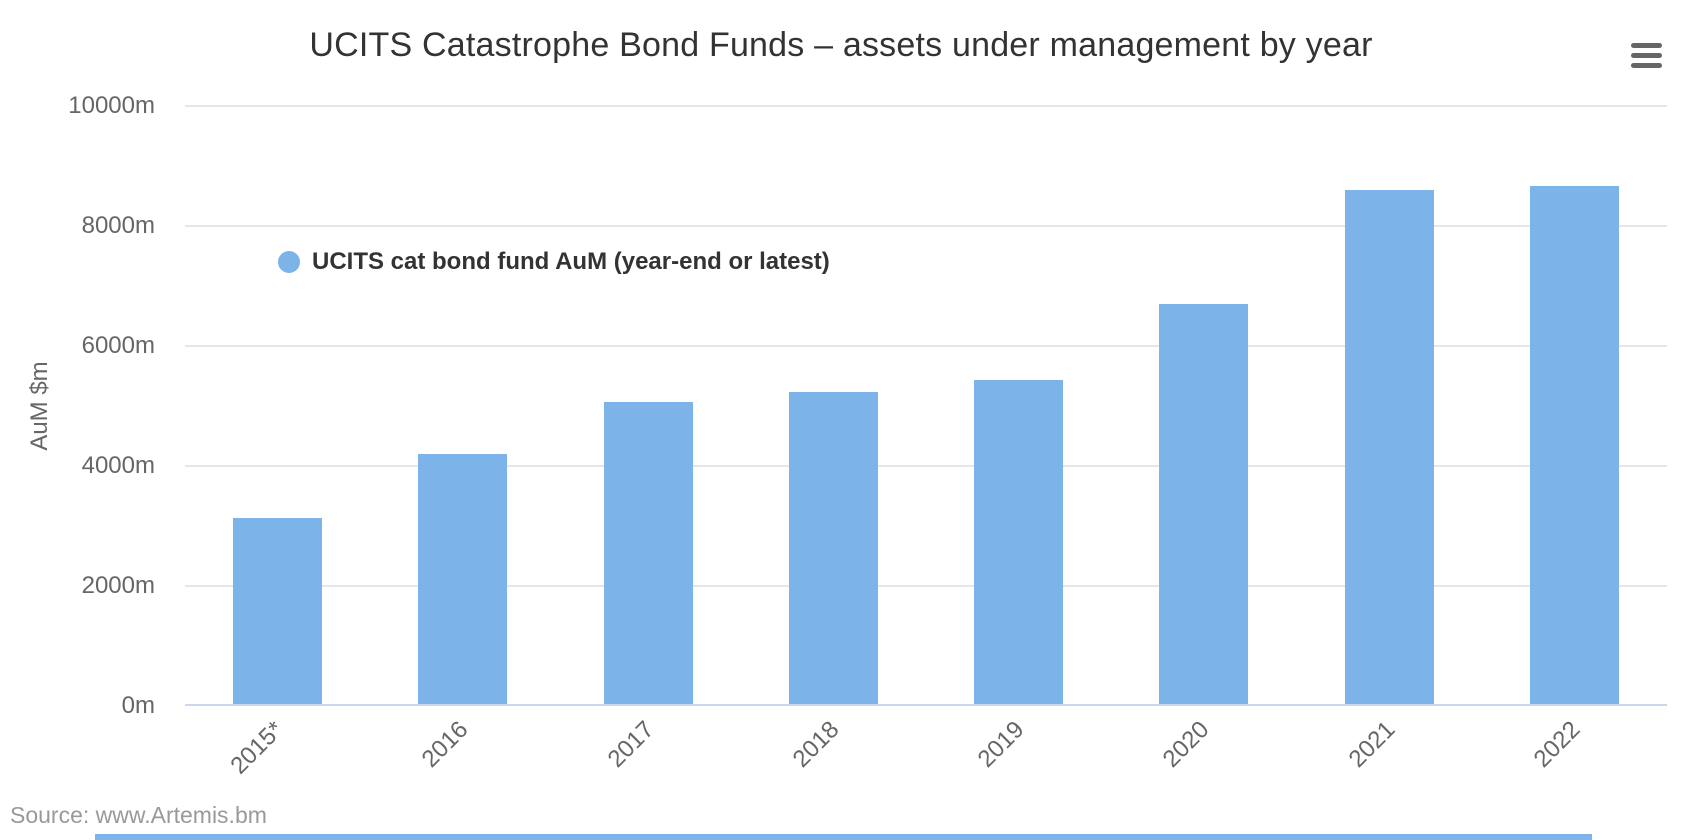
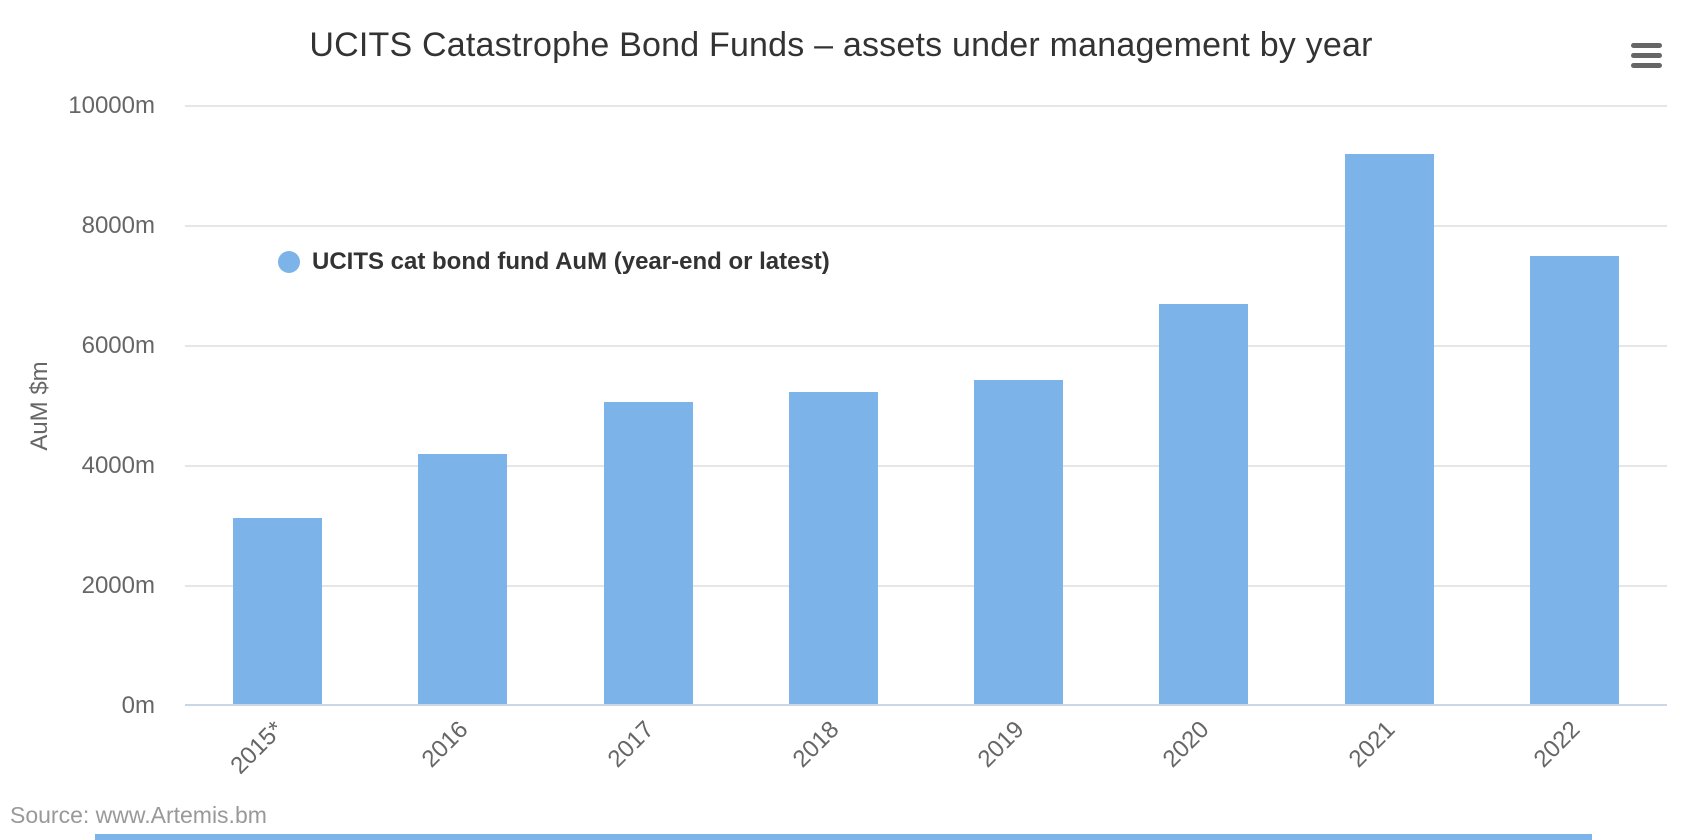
2021: 8600m -> 9200m
2022: 8700m -> 7500m
